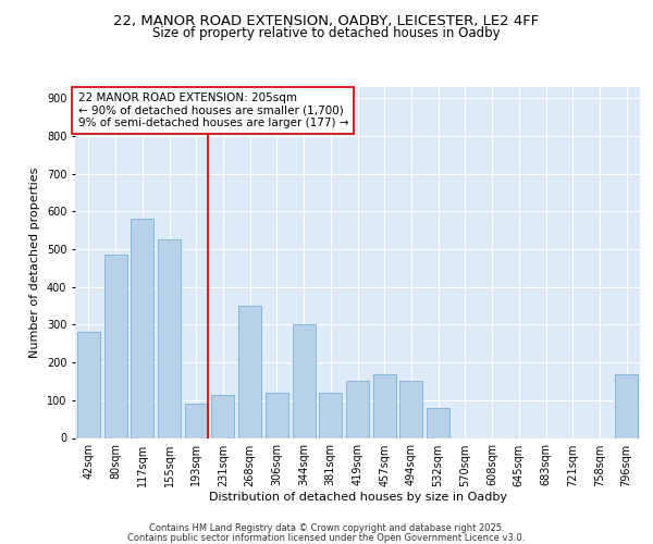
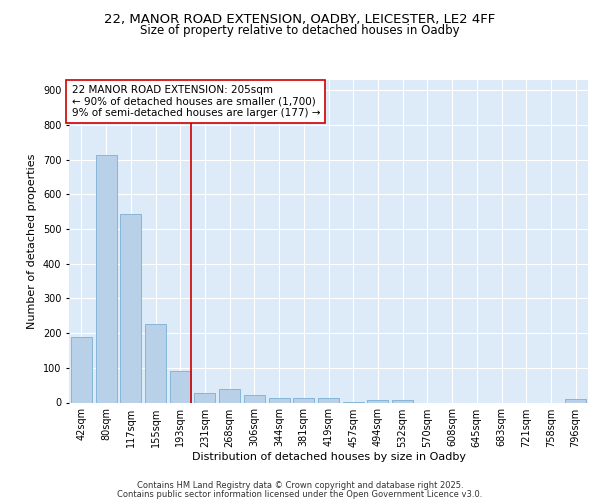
42sqm: 280 -> 188
80sqm: 485 -> 715
117sqm: 580 -> 545
155sqm: 525 -> 225
231sqm: 115 -> 28
268sqm: 350 -> 38
306sqm: 120 -> 23
344sqm: 300 -> 13
381sqm: 120 -> 12
419sqm: 150 -> 12
457sqm: 170 -> 2
494sqm: 150 -> 8
532sqm: 80 -> 8
796sqm: 170 -> 10
